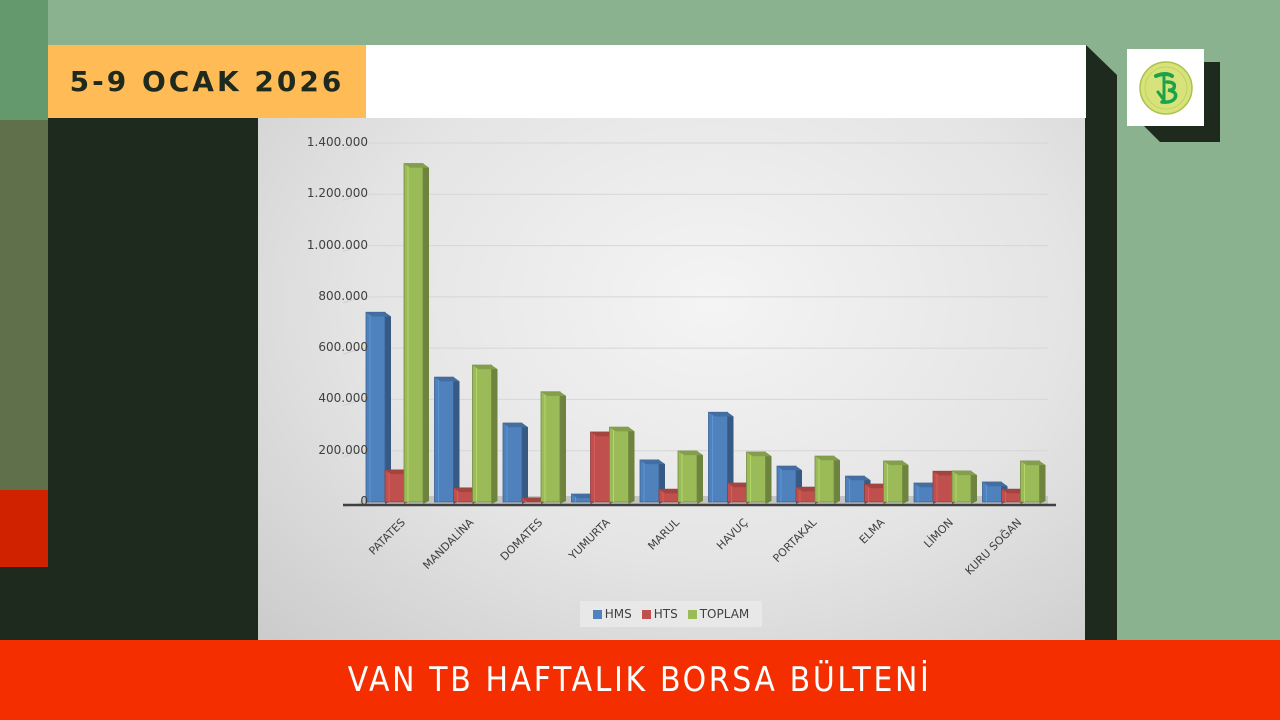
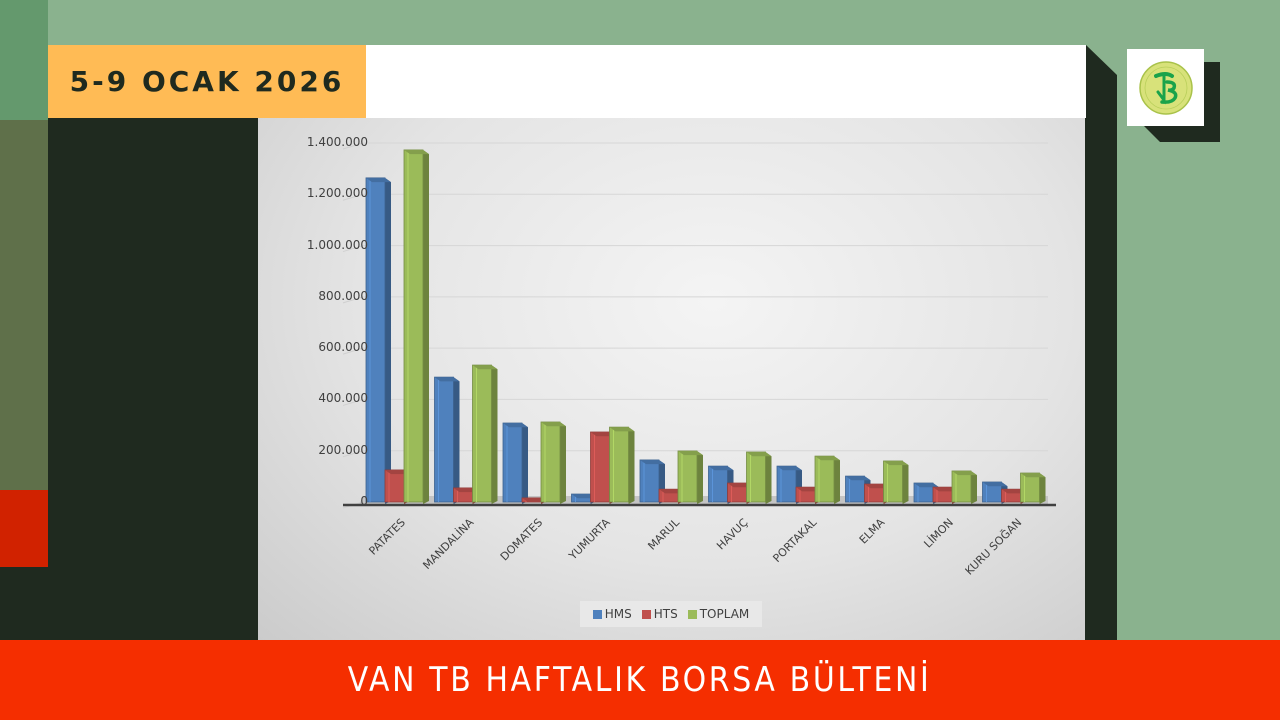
HMS/PATATES: 740000 -> 1260000
TOPLAM/PATATES: 1320000 -> 1370000
TOPLAM/DOMATES: 430000 -> 310000
HMS/HAVUÇ: 350000 -> 140000
HTS/LİMON: 120000 -> 60000
TOPLAM/KURU SOĞAN: 160000 -> 110000
